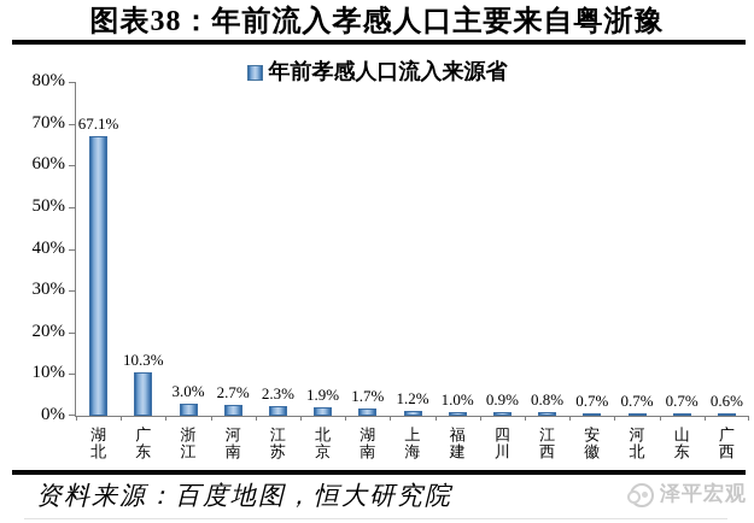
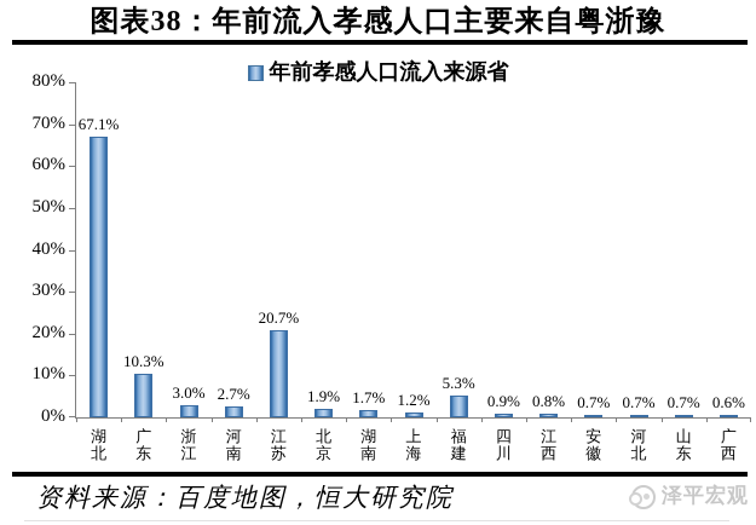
江苏: 2.3% -> 20.7%
福建: 1.0% -> 5.3%
